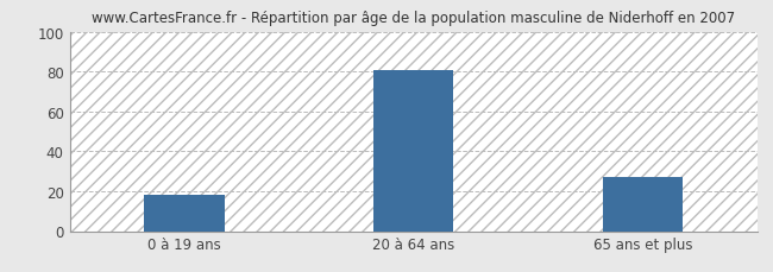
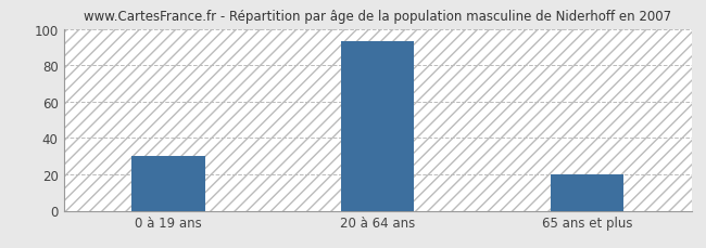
0 à 19 ans: 18 -> 30
20 à 64 ans: 81 -> 93
65 ans et plus: 27 -> 20
